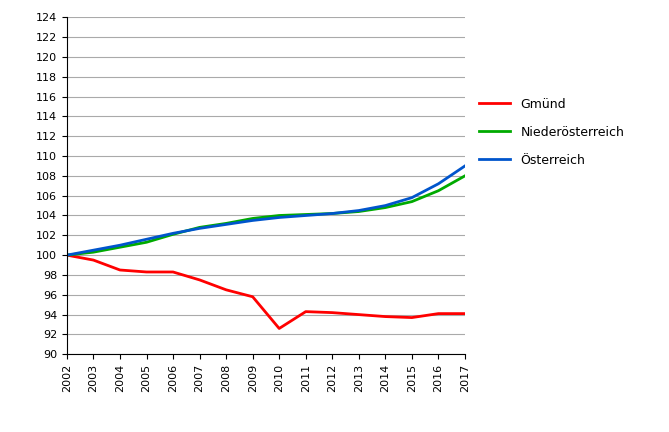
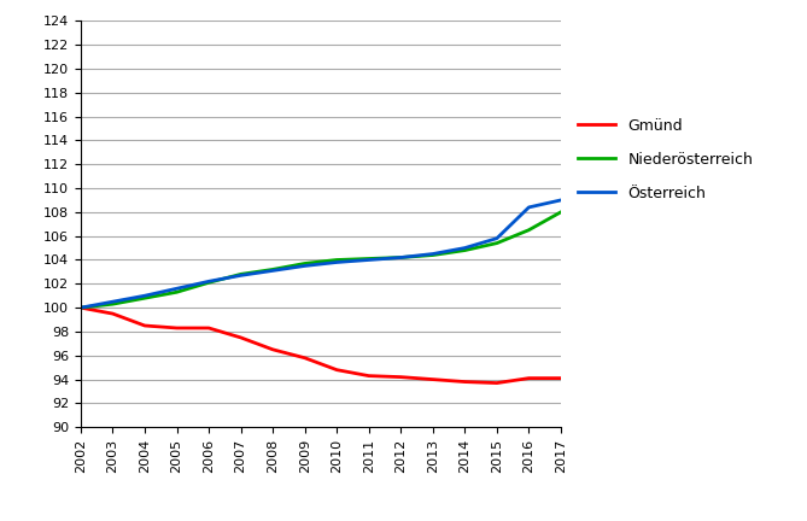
Gmünd/2010: 92.6 -> 94.8
Österreich/2016: 107.2 -> 108.4
